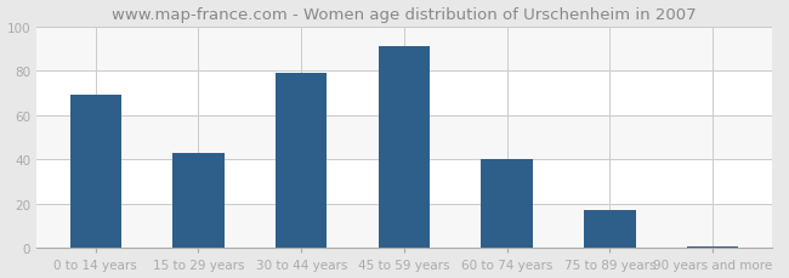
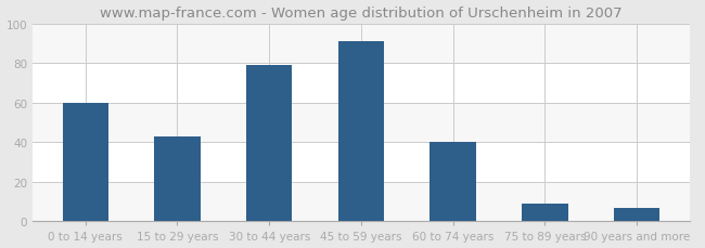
0 to 14 years: 69 -> 60
75 to 89 years: 17 -> 9
90 years and more: 1 -> 7
